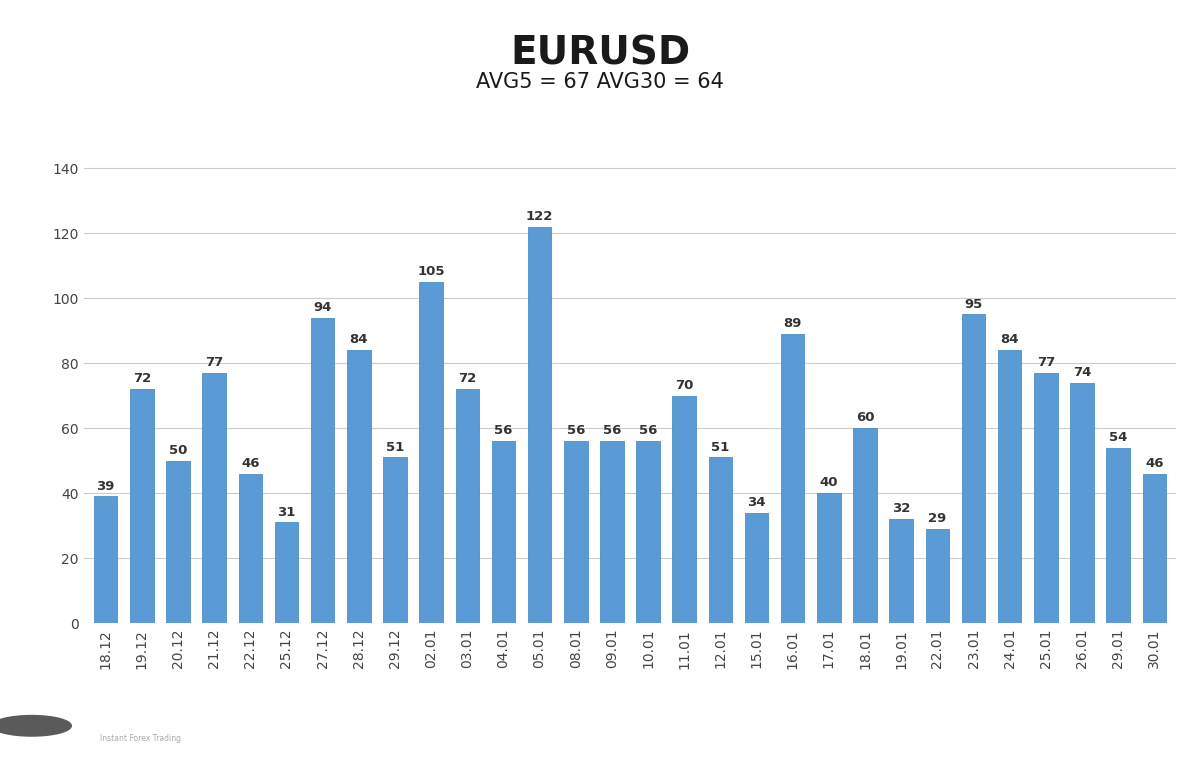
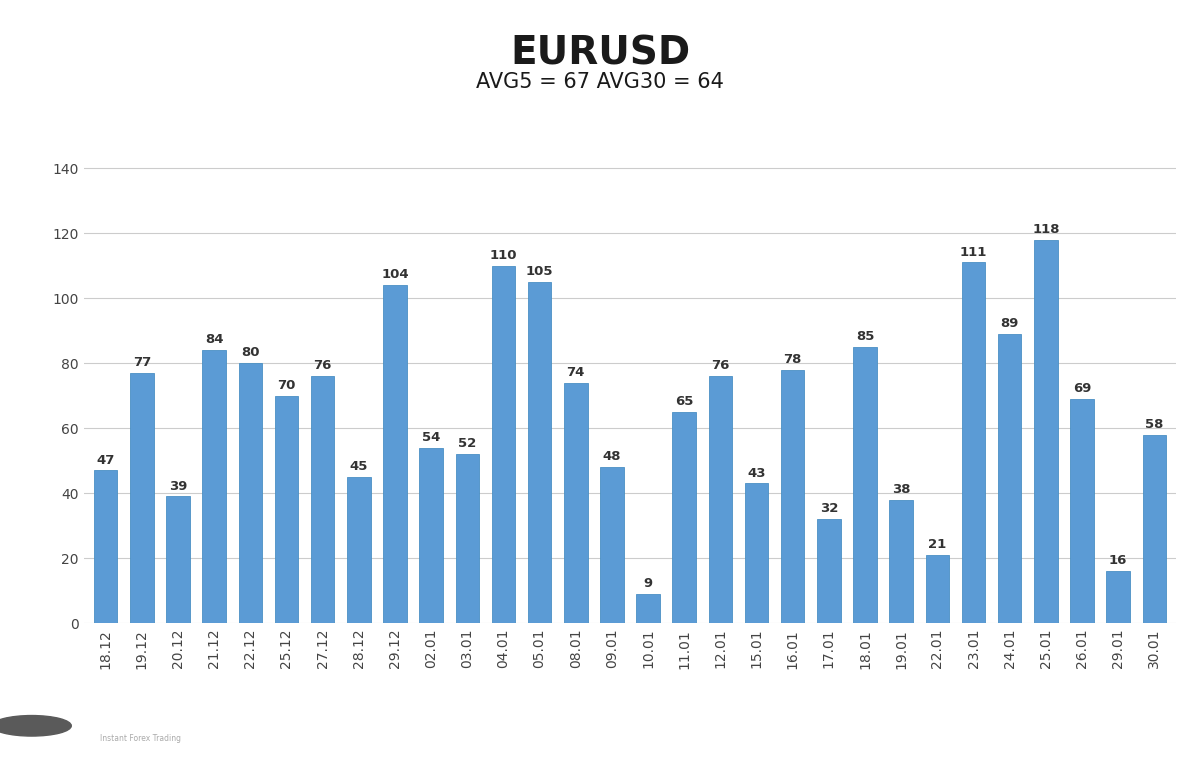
18.12: 39 -> 47
19.12: 72 -> 77
20.12: 50 -> 39
21.12: 77 -> 84
22.12: 46 -> 80
25.12: 31 -> 70
27.12: 94 -> 76
28.12: 84 -> 45
29.12: 51 -> 104
02.01: 105 -> 54
03.01: 72 -> 52
04.01: 56 -> 110
05.01: 122 -> 105
08.01: 56 -> 74
09.01: 56 -> 48
10.01: 56 -> 9
11.01: 70 -> 65
12.01: 51 -> 76
15.01: 34 -> 43
16.01: 89 -> 78
17.01: 40 -> 32
18.01: 60 -> 85
19.01: 32 -> 38
22.01: 29 -> 21
23.01: 95 -> 111
24.01: 84 -> 89
25.01: 77 -> 118
26.01: 74 -> 69
29.01: 54 -> 16
30.01: 46 -> 58
